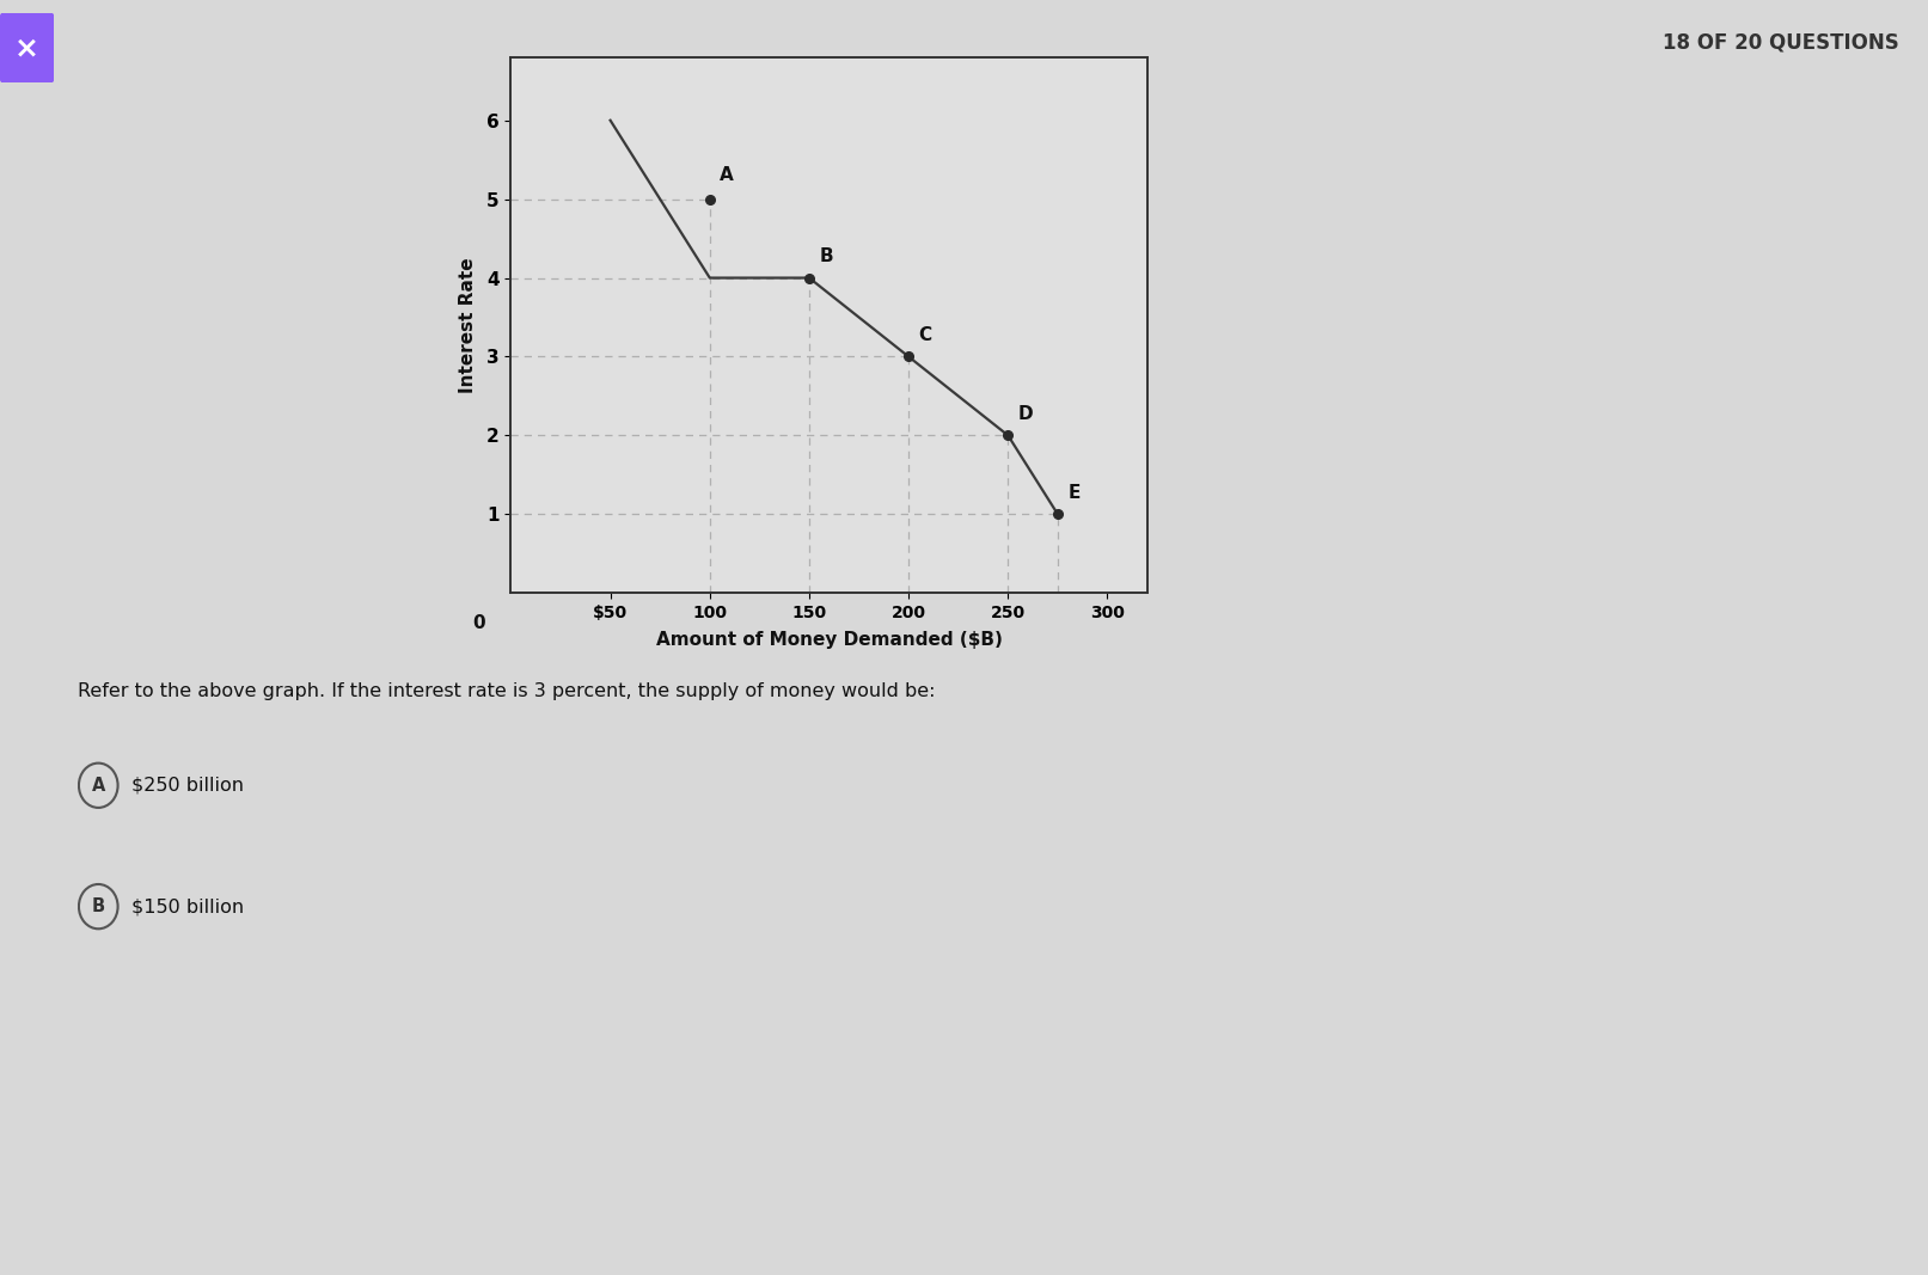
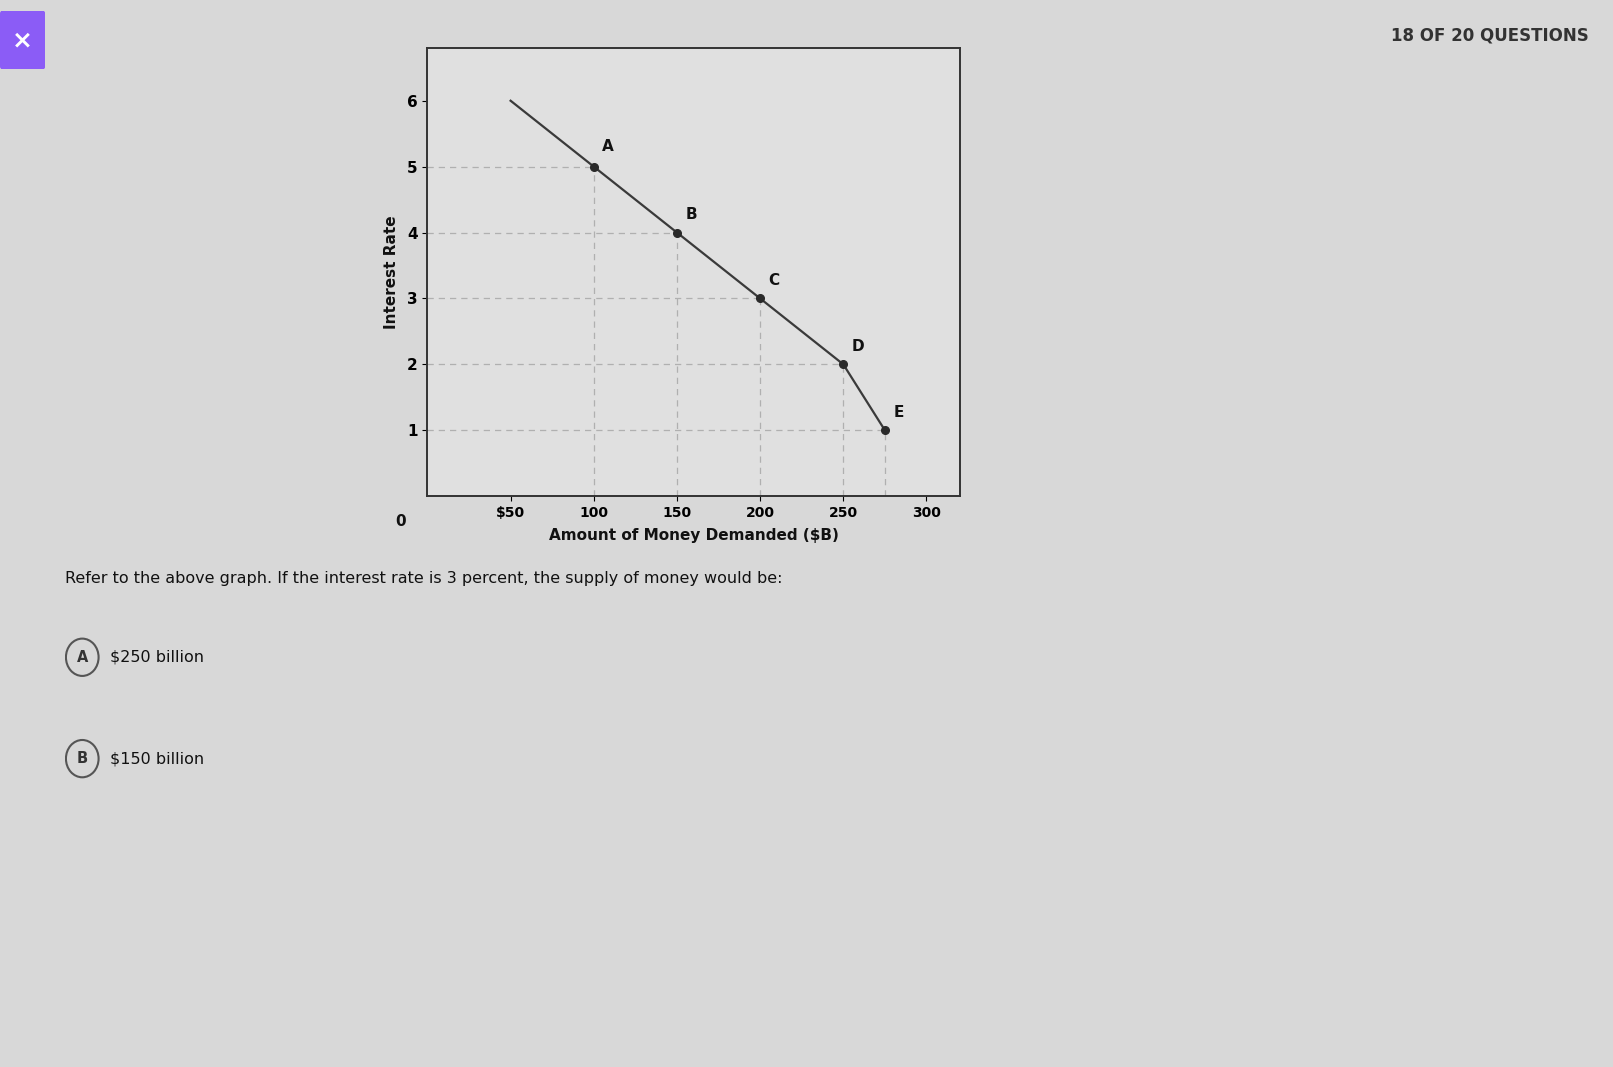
100: 4 -> 5
